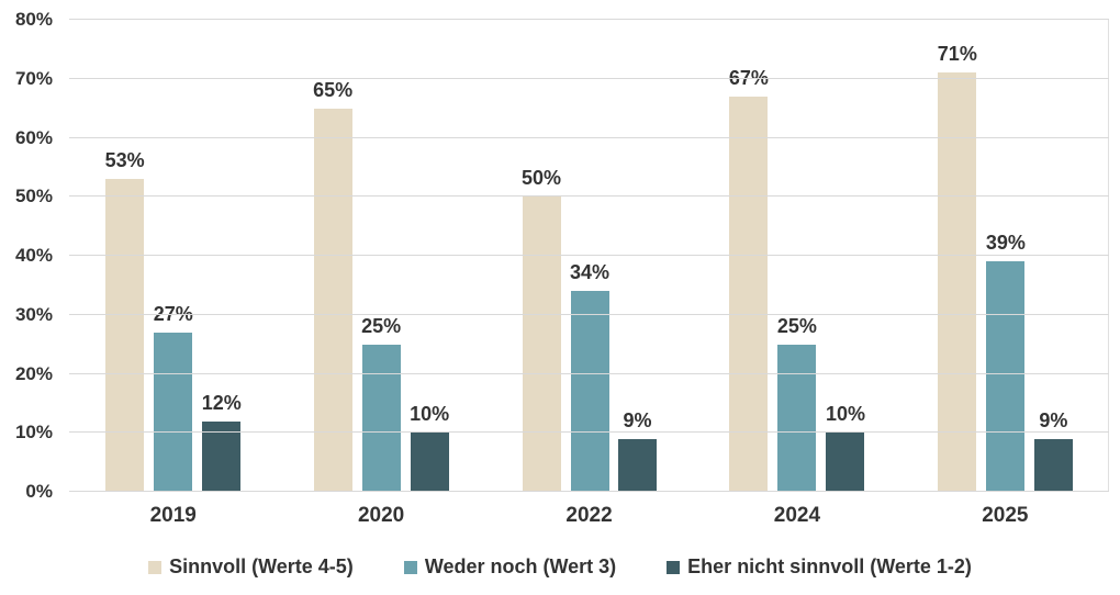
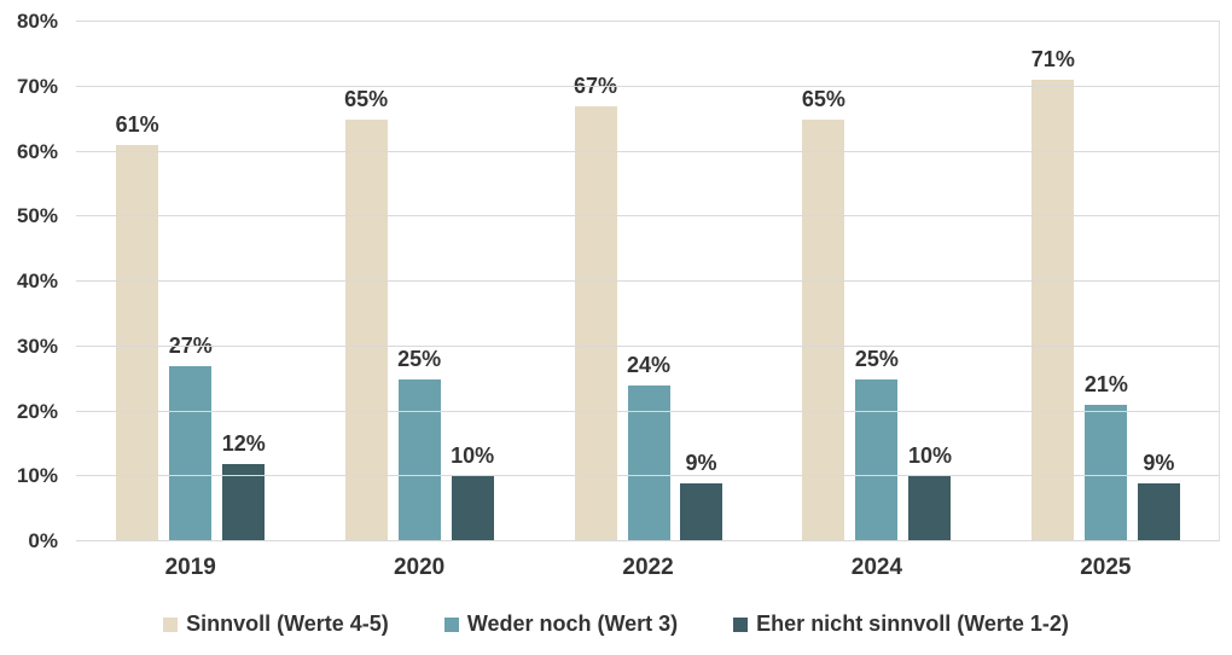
Sinnvoll (Werte 4-5)/2019: 53% -> 61%
Sinnvoll (Werte 4-5)/2022: 50% -> 67%
Weder noch (Wert 3)/2022: 34% -> 24%
Sinnvoll (Werte 4-5)/2024: 67% -> 65%
Weder noch (Wert 3)/2025: 39% -> 21%
